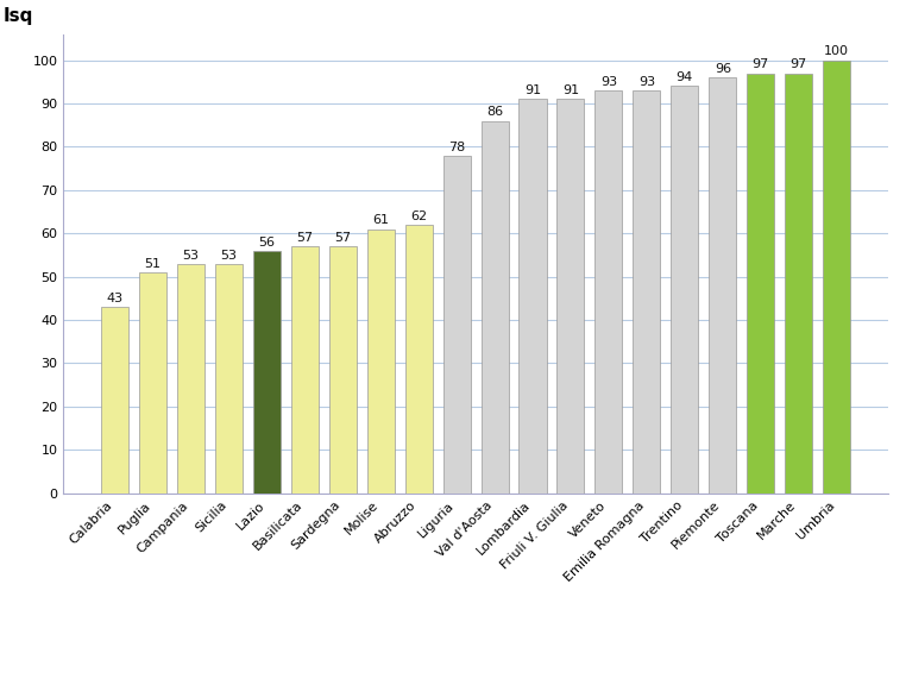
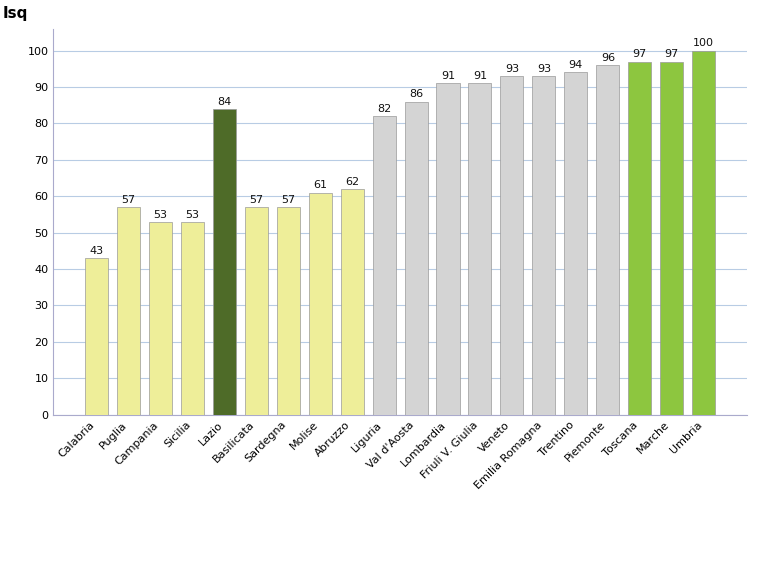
Puglia: 51 -> 57
Lazio: 56 -> 84
Liguria: 78 -> 82
